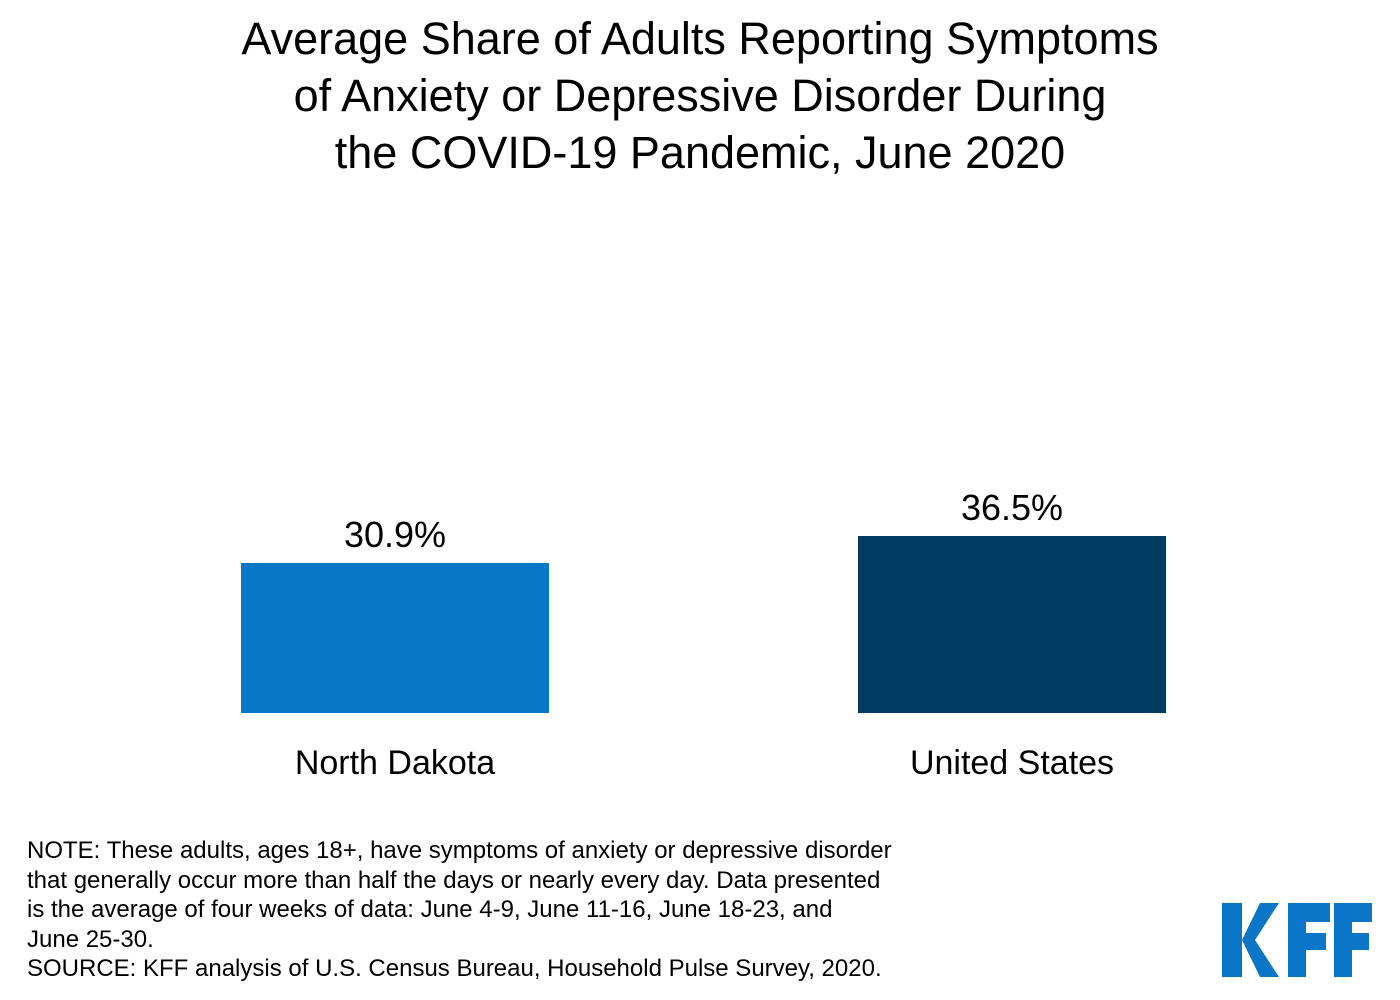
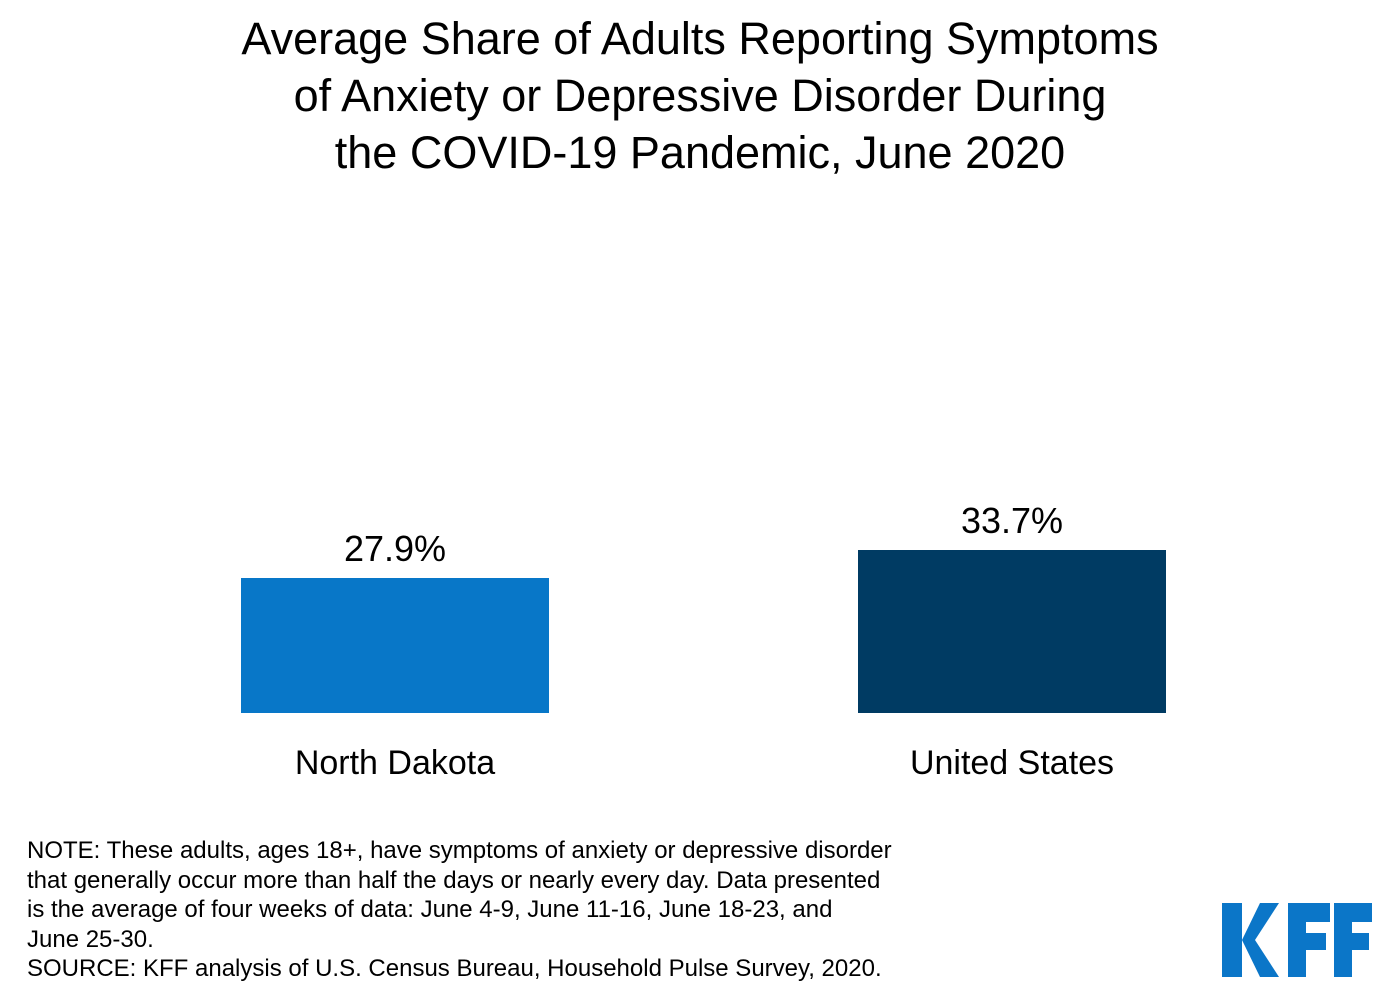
North Dakota: 30.9% -> 27.9%
United States: 36.5% -> 33.7%
